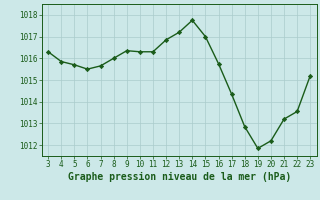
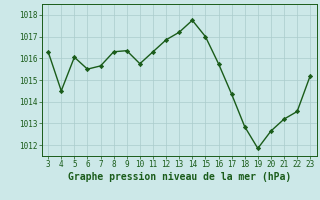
4: 1015.85 -> 1014.50
5: 1015.70 -> 1016.05
8: 1016.00 -> 1016.30
10: 1016.30 -> 1015.75
20: 1012.20 -> 1012.65
